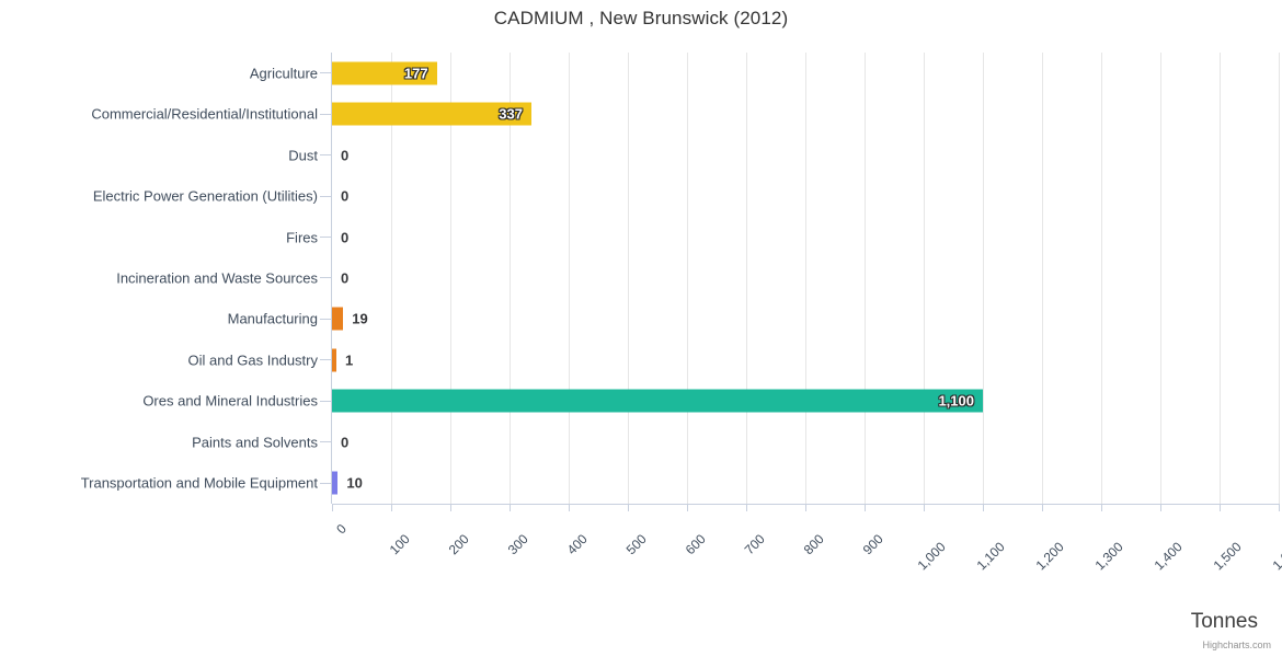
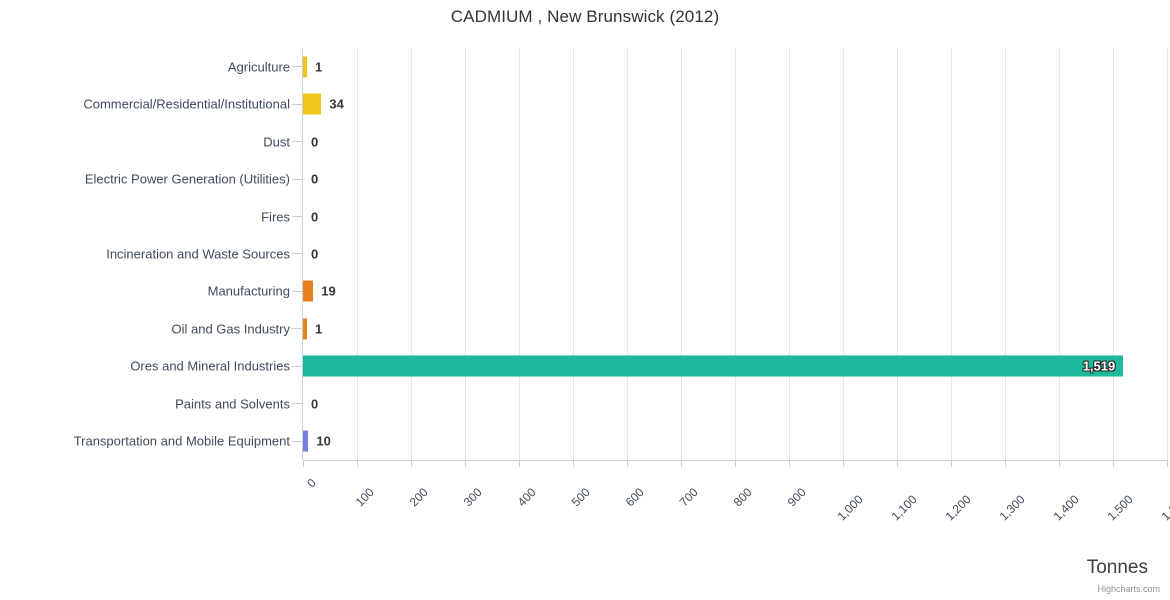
Agriculture: 177 -> 1
Commercial/Residential/Institutional: 337 -> 34
Ores and Mineral Industries: 1,100 -> 1,519
